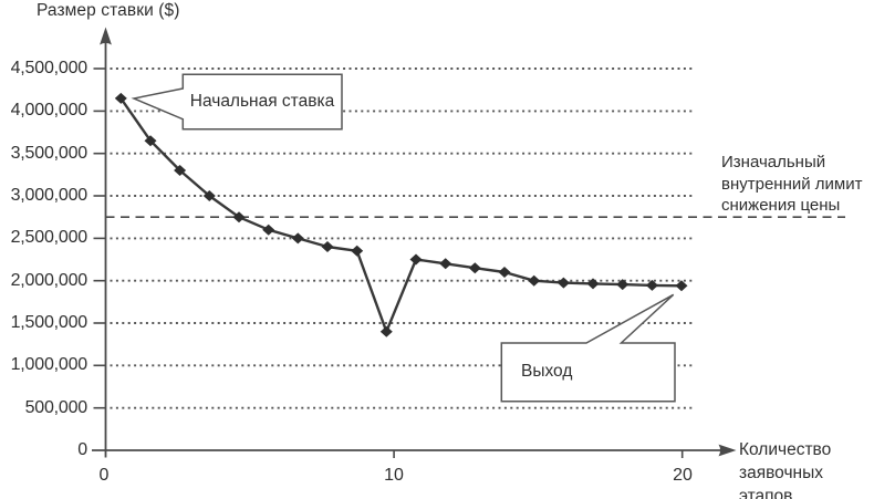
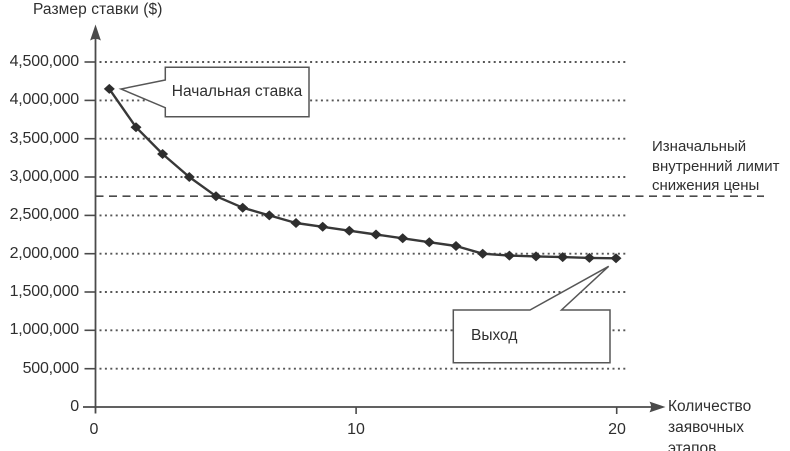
10: 1400000 -> 2300000
